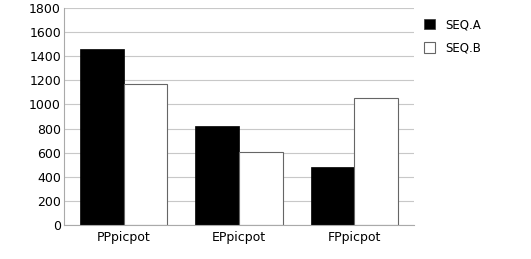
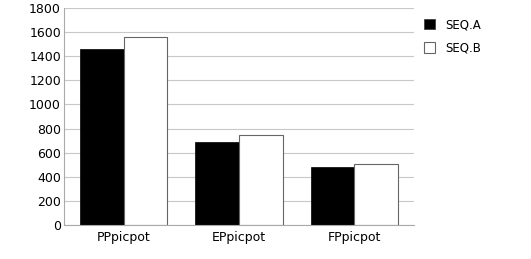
SEQ.B/PPpicpot: 1170 -> 1560
SEQ.A/EPpicpot: 820 -> 690
SEQ.B/EPpicpot: 610 -> 750
SEQ.B/FPpicpot: 1050 -> 510
